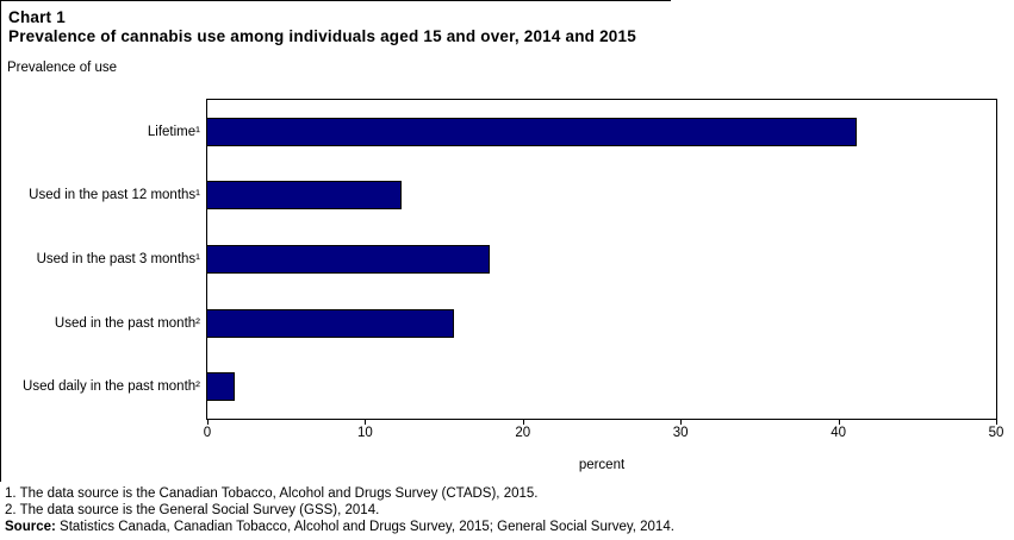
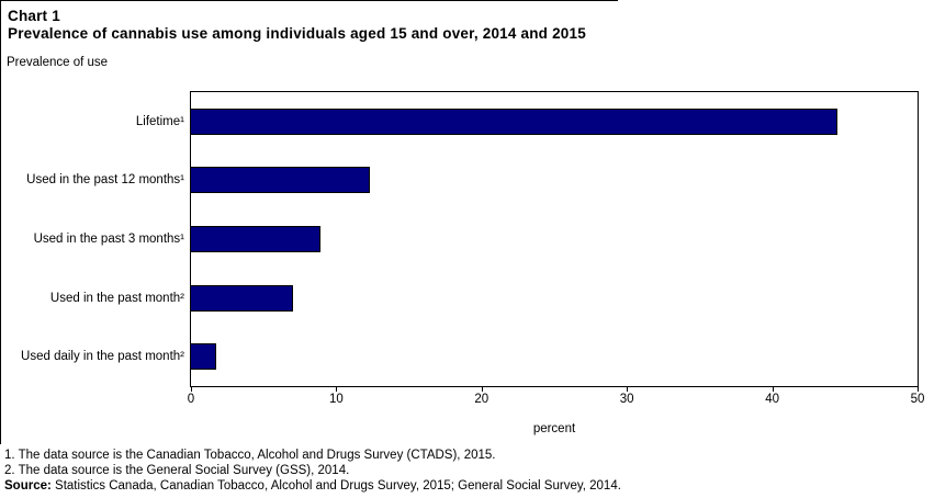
Lifetime¹: 41.2 -> 44.5
Used in the past 3 months¹: 17.9 -> 8.9
Used in the past month²: 15.6 -> 7.0
